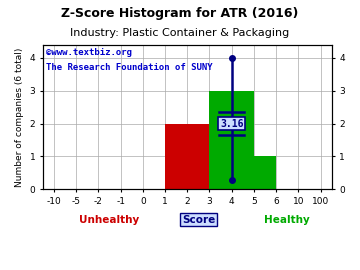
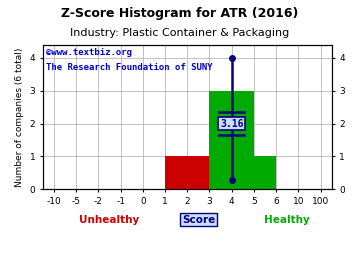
2: 2 -> 1
